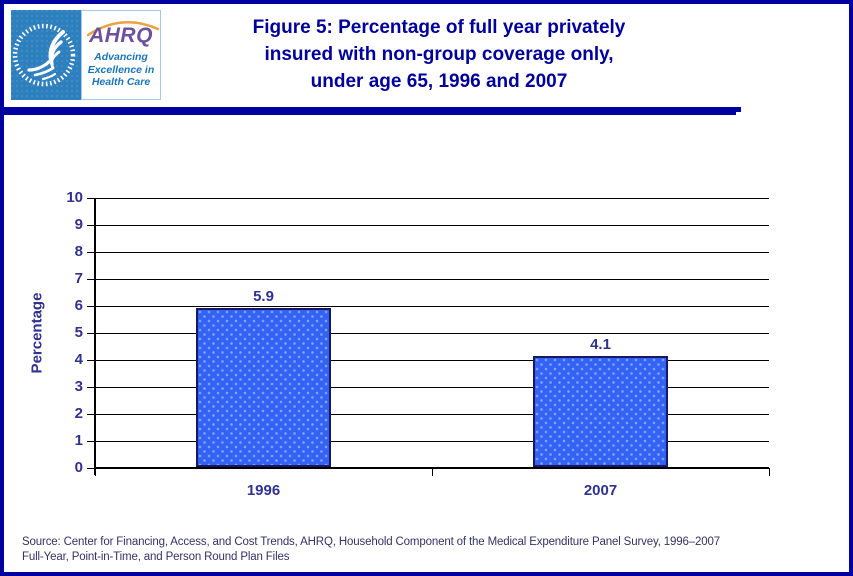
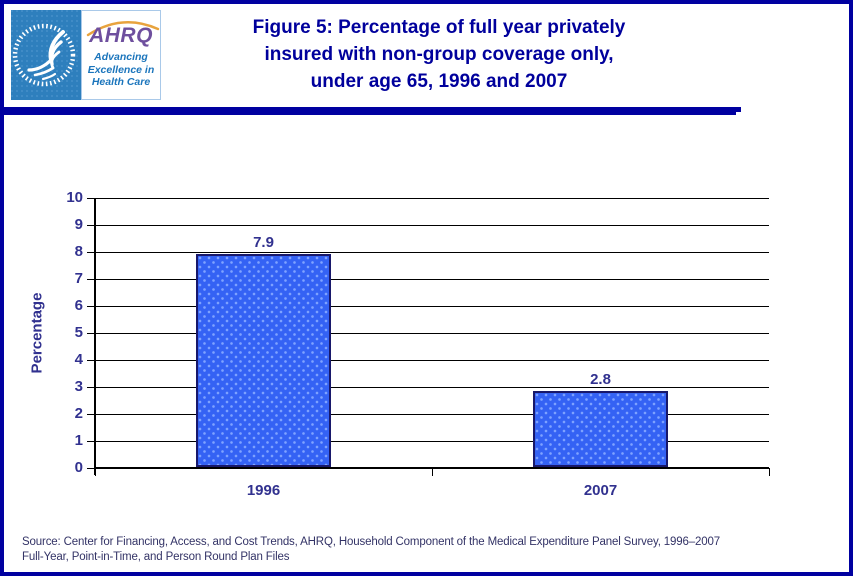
1996: 5.9 -> 7.9
2007: 4.1 -> 2.8
